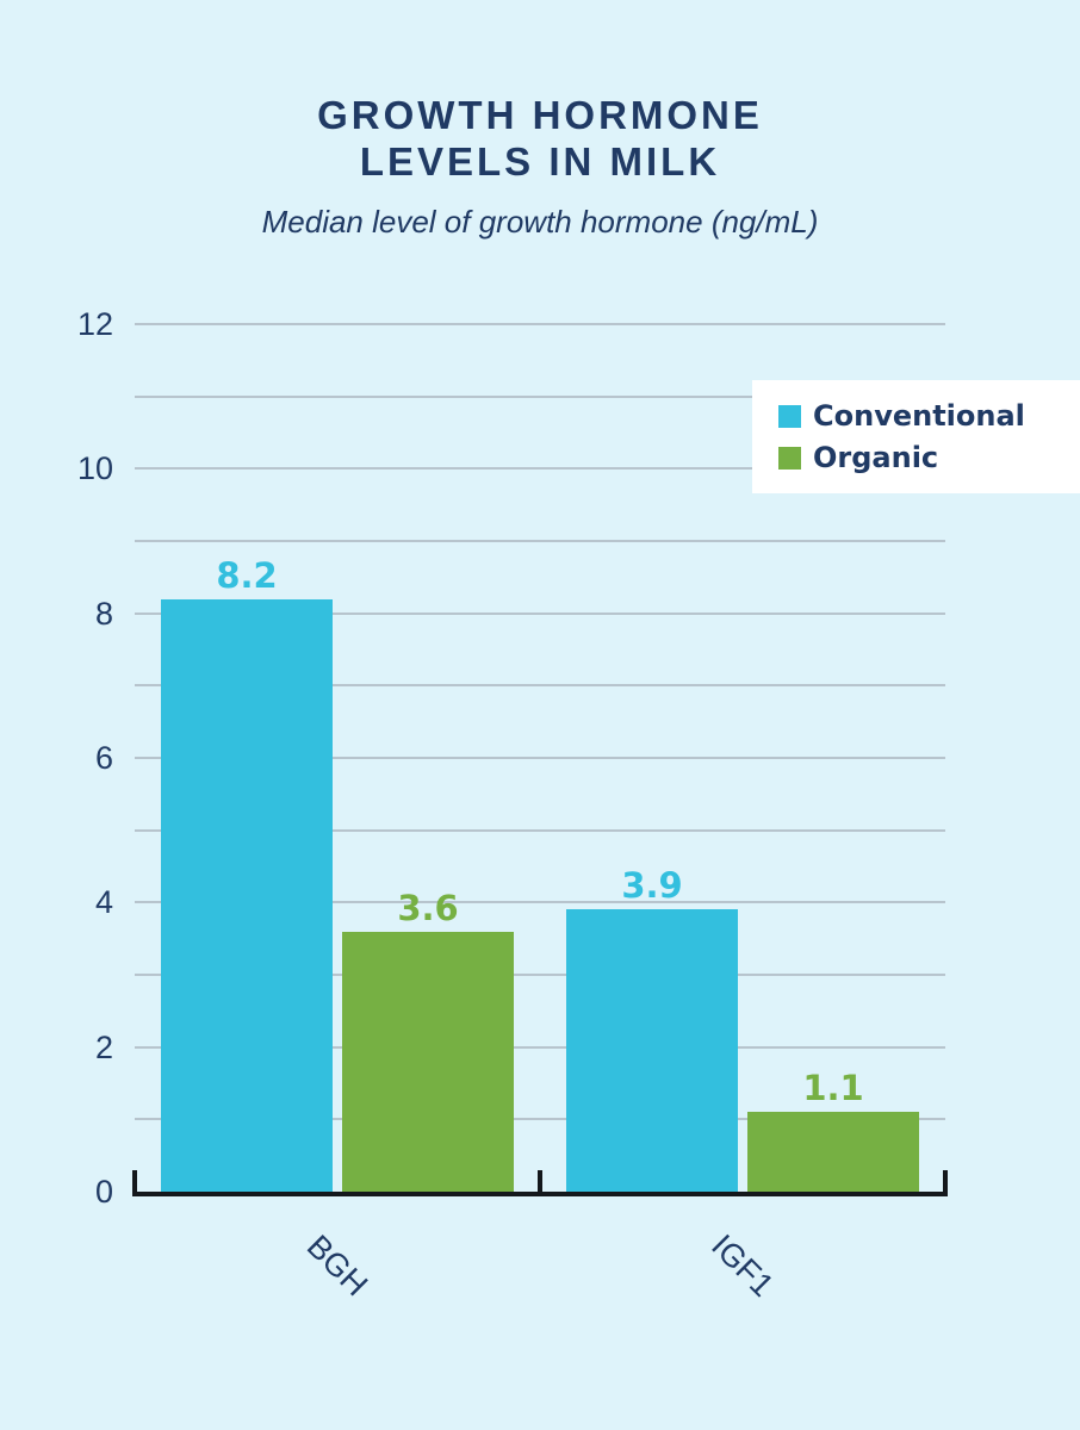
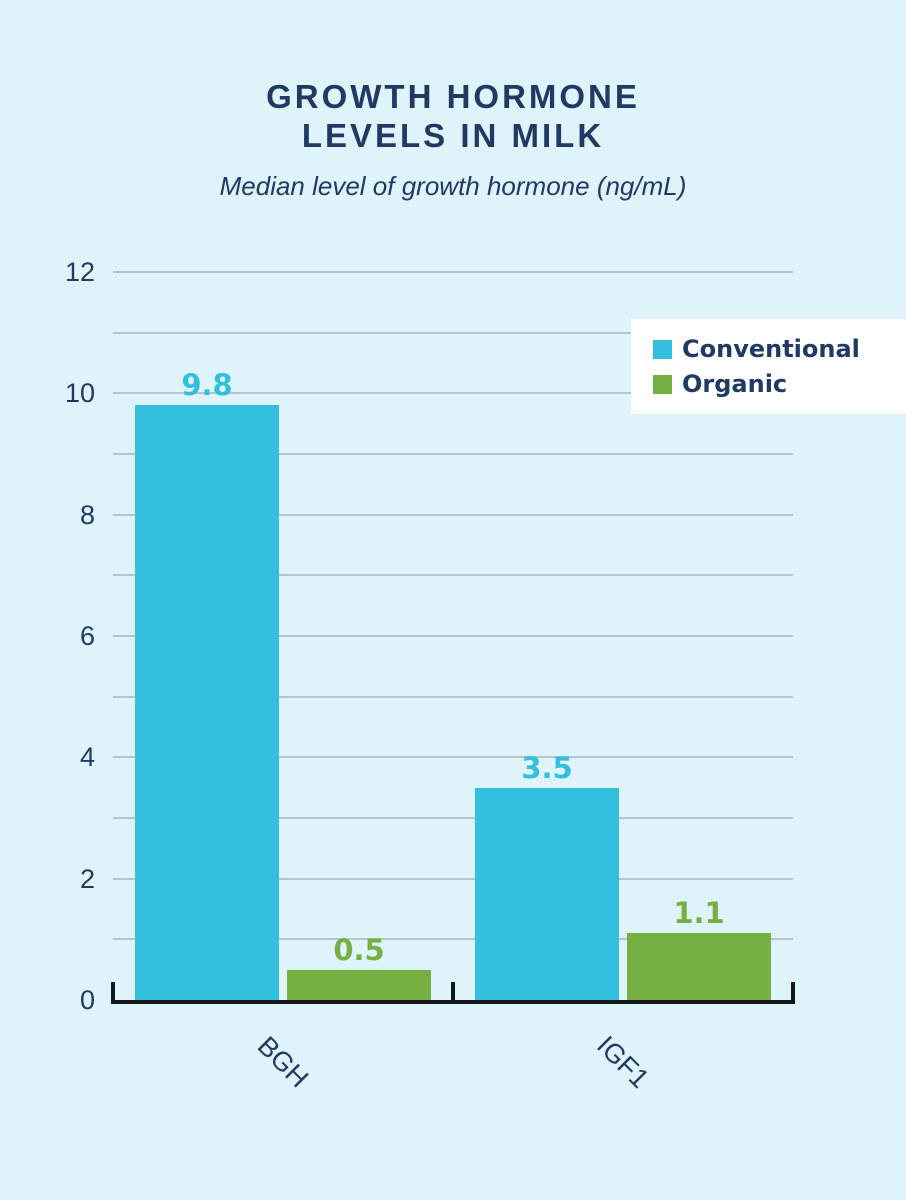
Conventional/BGH: 8.2 -> 9.8
Organic/BGH: 3.6 -> 0.5
Conventional/IGF1: 3.9 -> 3.5
